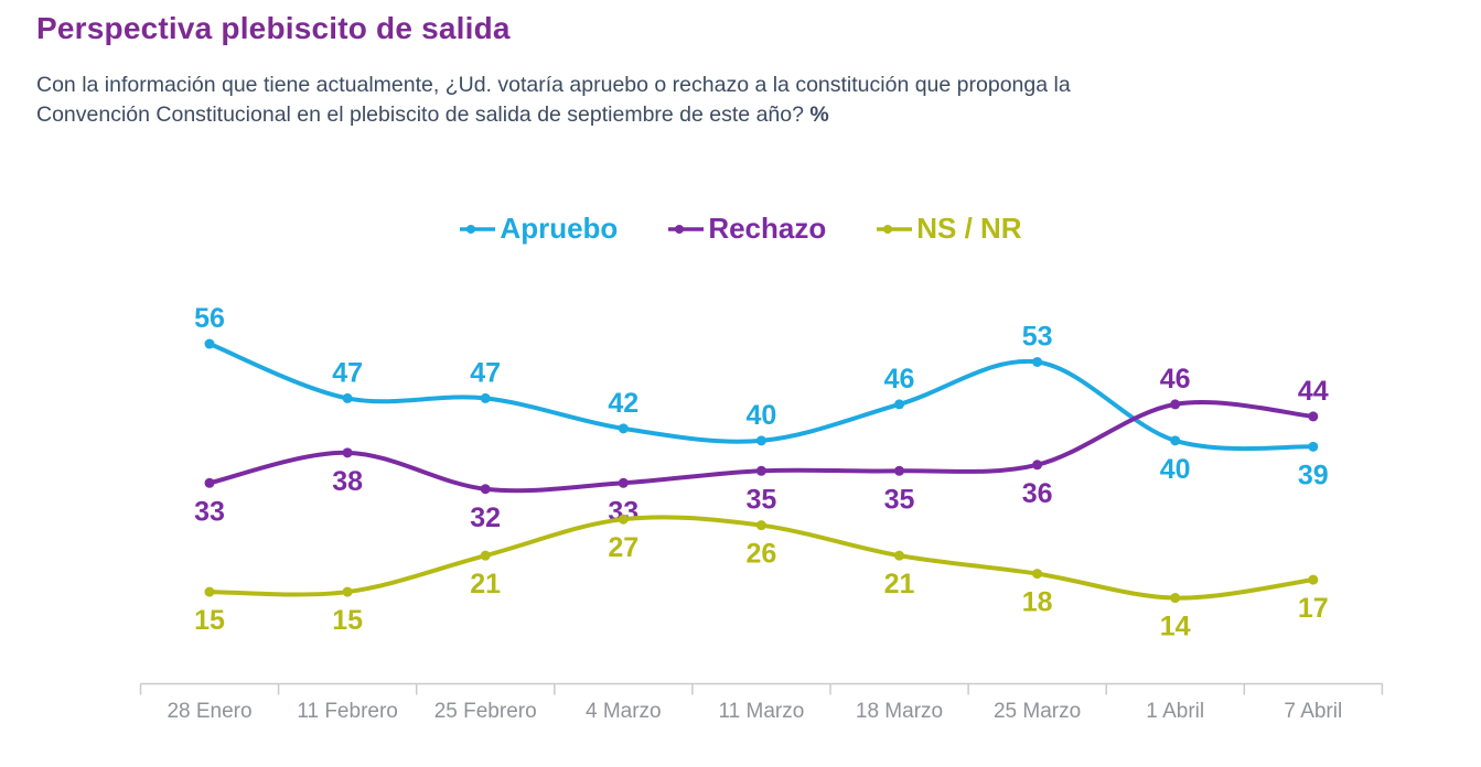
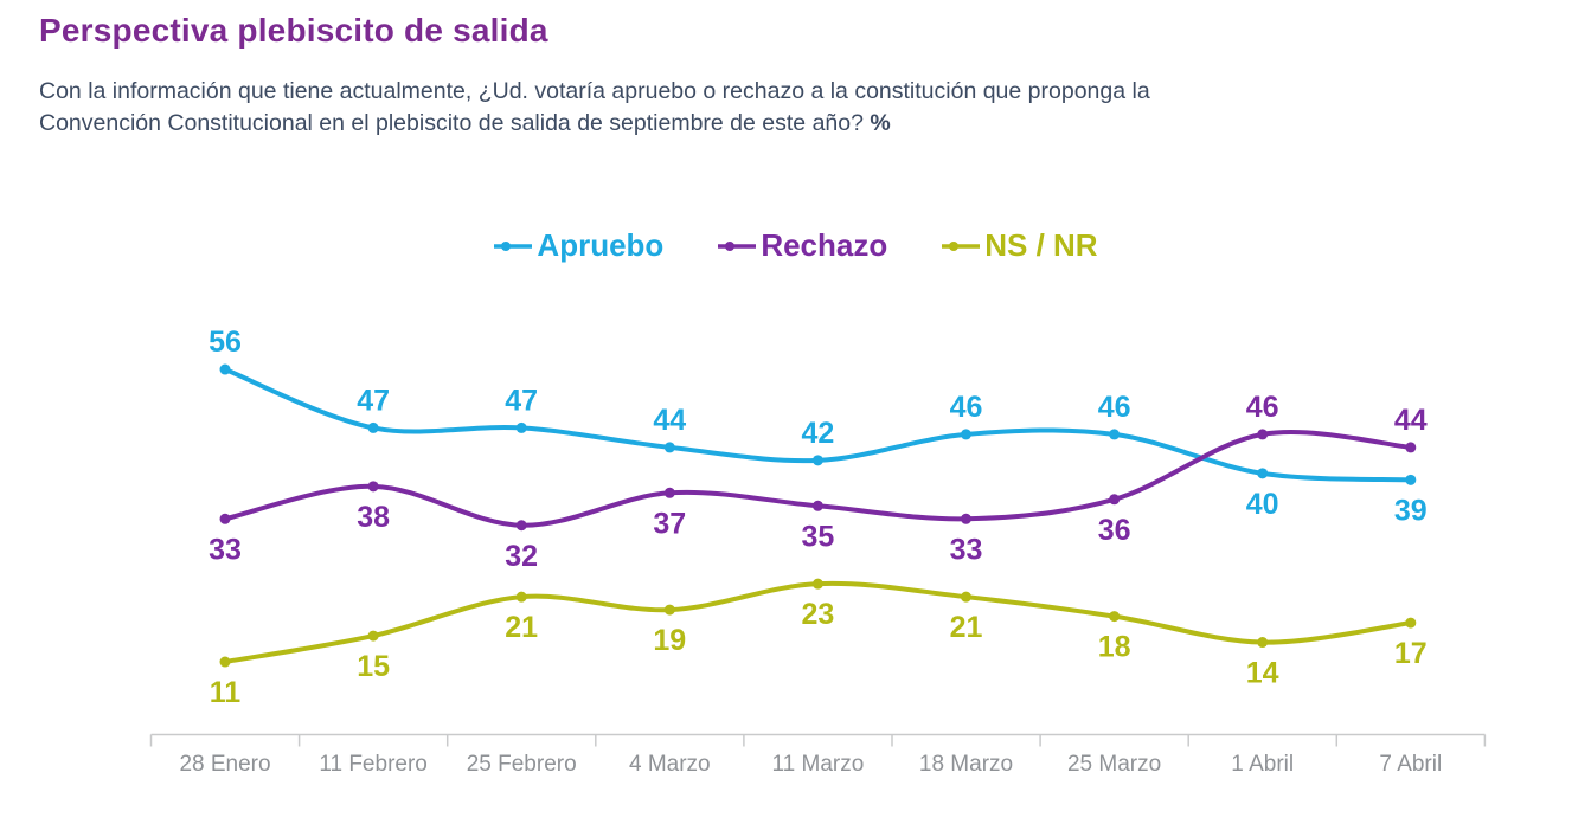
NS / NR/28 Enero: 15 -> 11
Apruebo/4 Marzo: 42 -> 44
Rechazo/4 Marzo: 33 -> 37
NS / NR/4 Marzo: 27 -> 19
Apruebo/11 Marzo: 40 -> 42
NS / NR/11 Marzo: 26 -> 23
Rechazo/18 Marzo: 35 -> 33
Apruebo/25 Marzo: 53 -> 46
